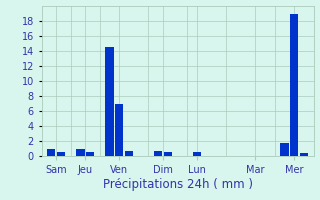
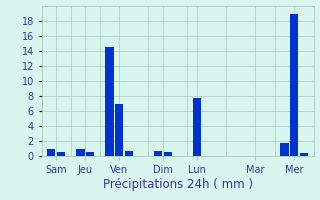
Lun: 0.5 -> 7.8
